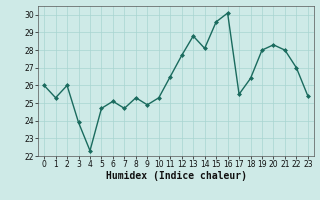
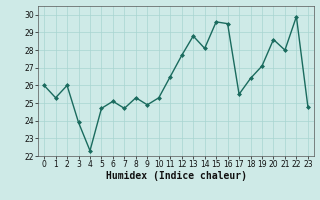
16: 30.1 -> 29.5
19: 28.0 -> 27.1
20: 28.3 -> 28.6
22: 27.0 -> 29.9
23: 25.4 -> 24.8
